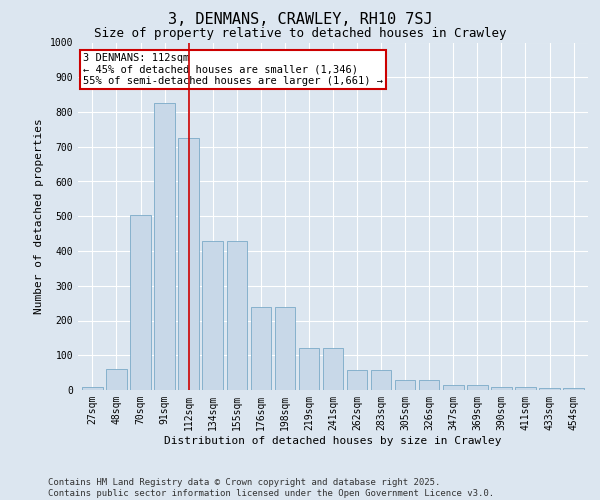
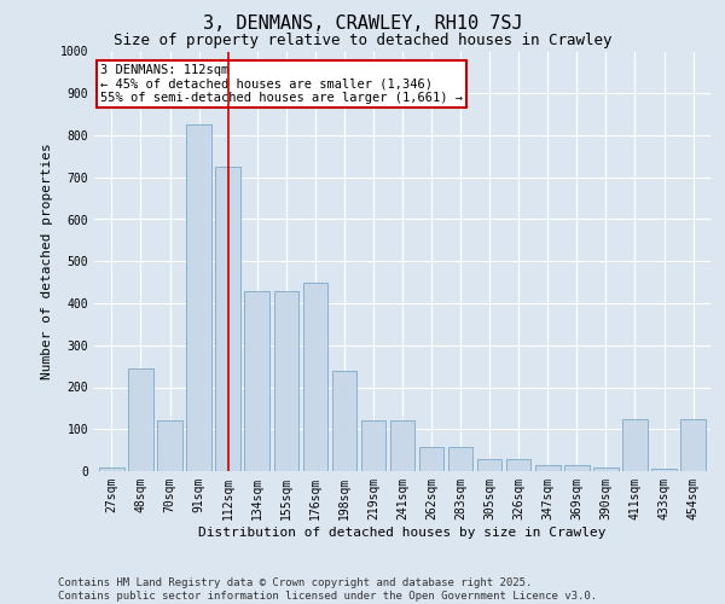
48sqm: 60 -> 245
70sqm: 505 -> 120
176sqm: 240 -> 450
411sqm: 10 -> 125
454sqm: 5 -> 125
